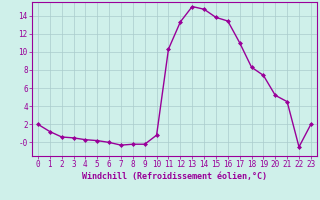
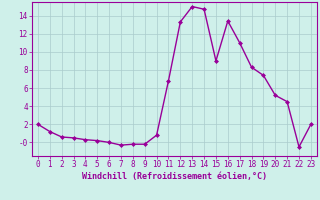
11: 10.3 -> 6.8
15: 13.8 -> 9.0
